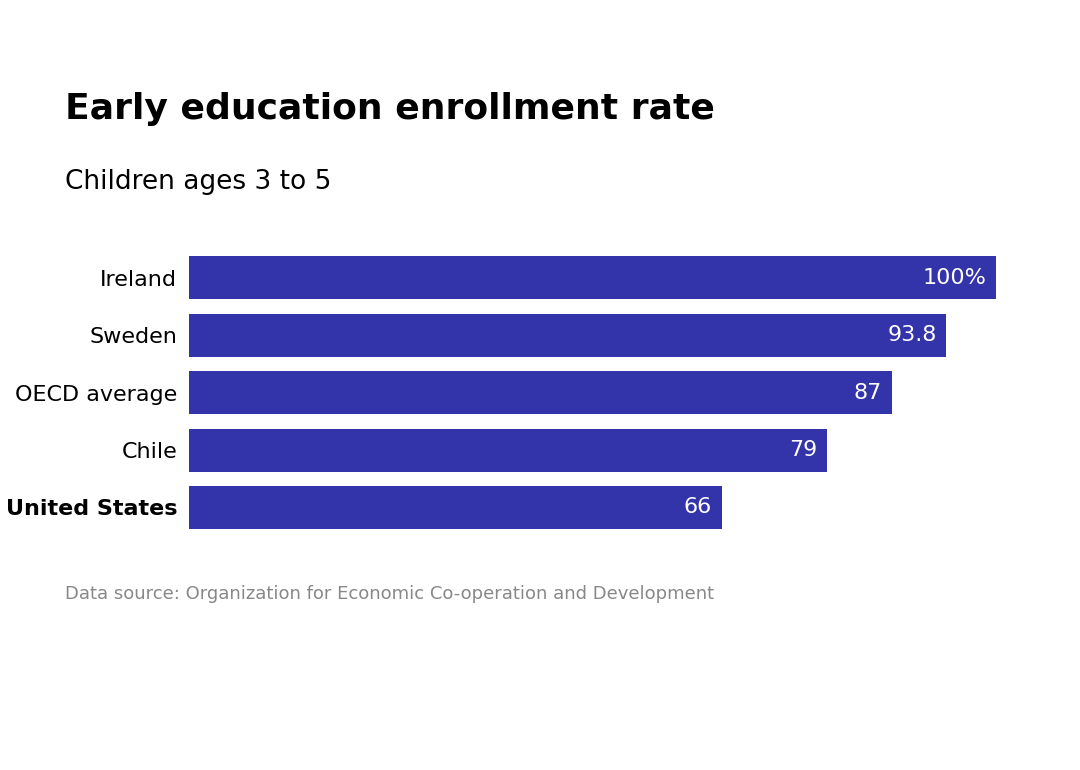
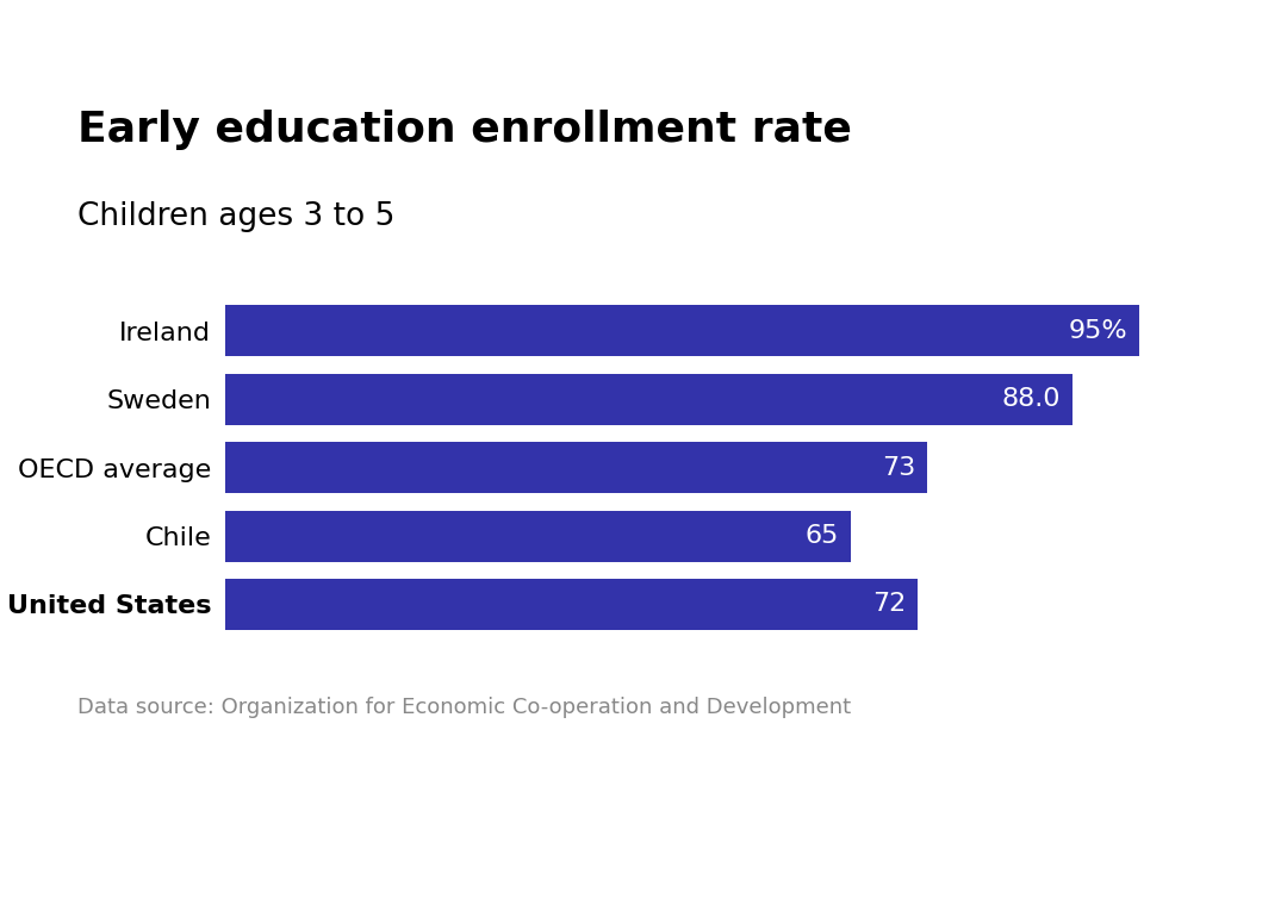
Ireland: 100% -> 95%
Sweden: 93.8 -> 88.0
OECD average: 87 -> 73
Chile: 79 -> 65
United States: 66 -> 72
